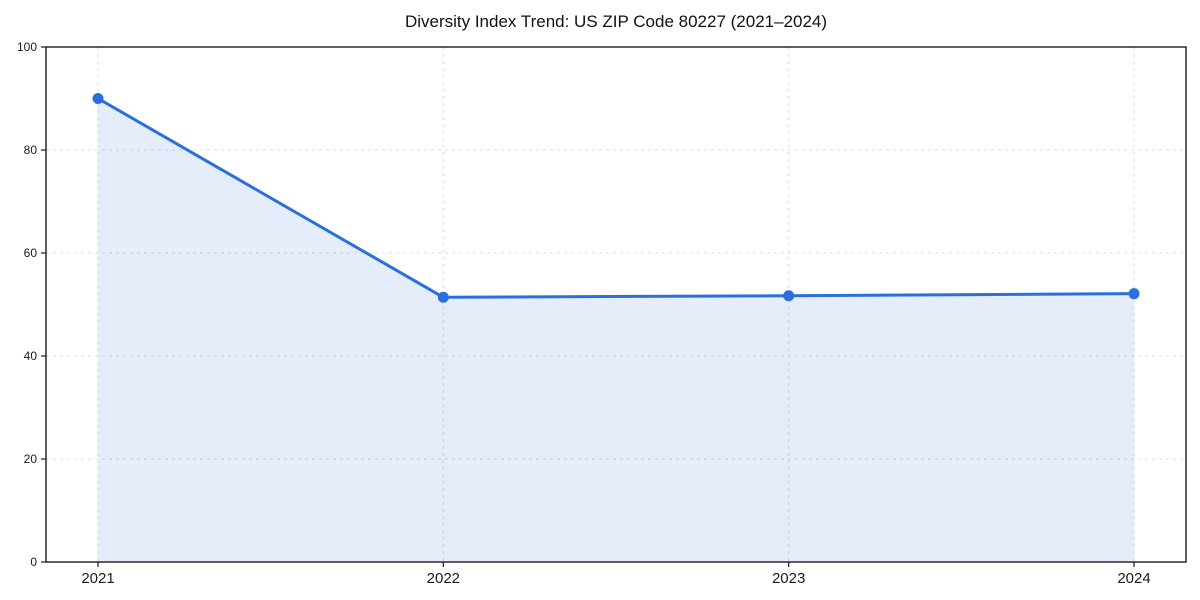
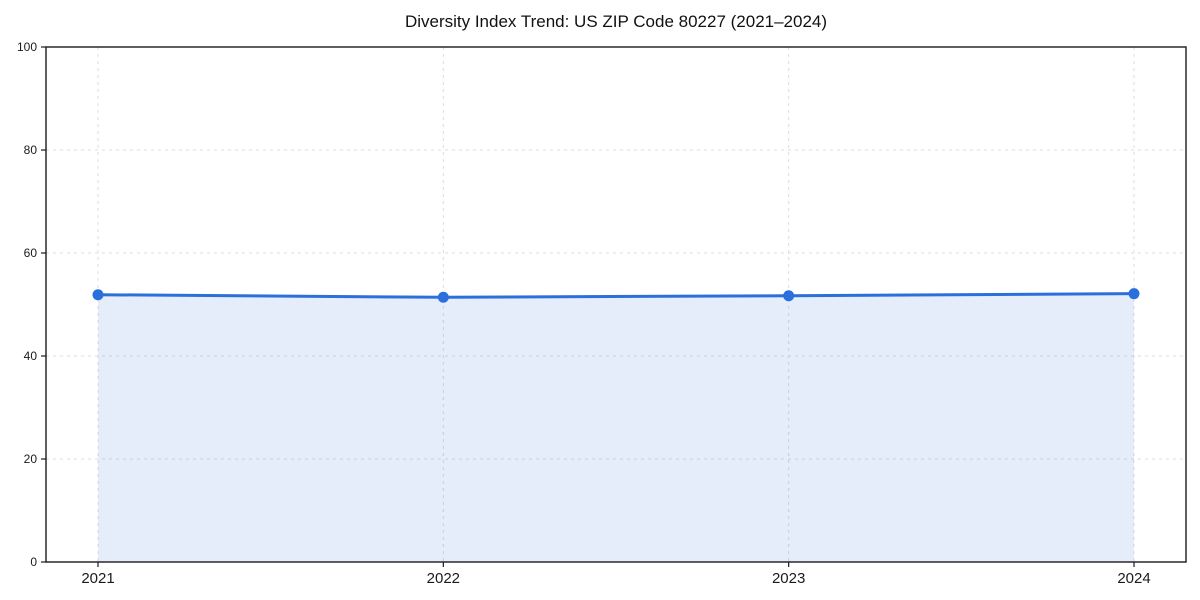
2021: 90 -> 52
